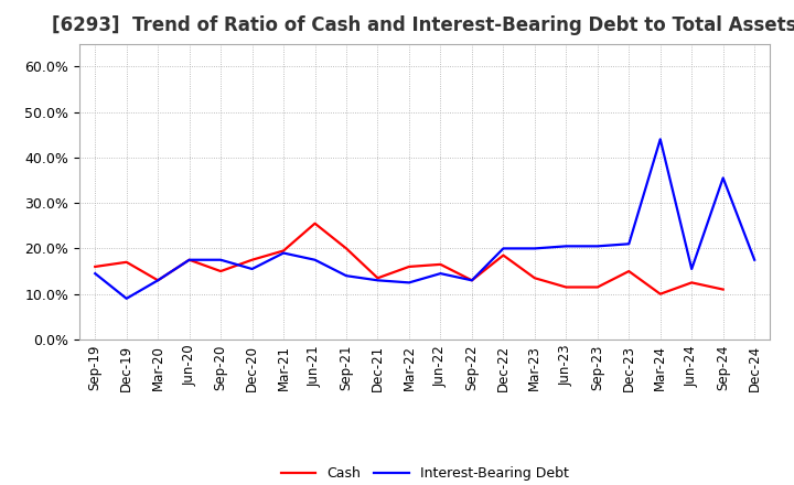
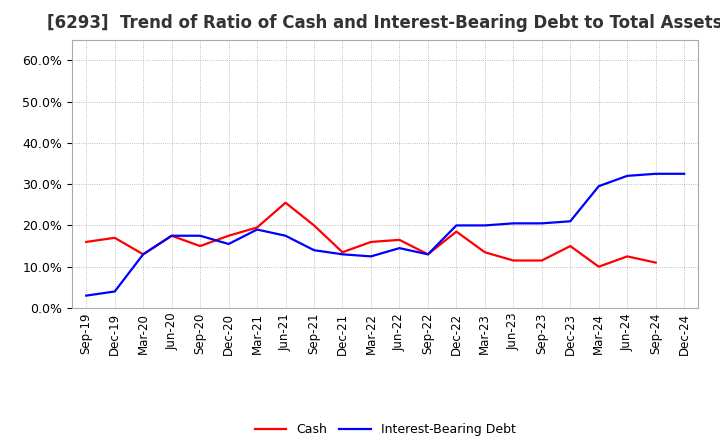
Interest-Bearing Debt/Sep-19: 14.5% -> 3.0%
Interest-Bearing Debt/Dec-19: 9.0% -> 4.0%
Interest-Bearing Debt/Mar-24: 44.0% -> 29.5%
Interest-Bearing Debt/Jun-24: 15.5% -> 32.0%
Interest-Bearing Debt/Sep-24: 35.5% -> 32.5%
Interest-Bearing Debt/Dec-24: 17.5% -> 32.5%
